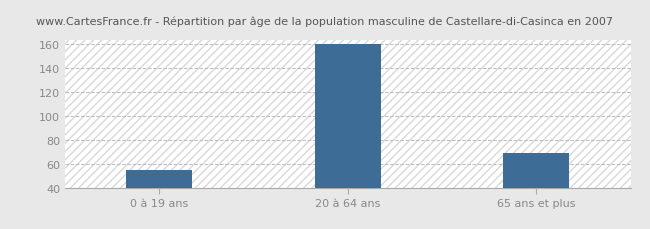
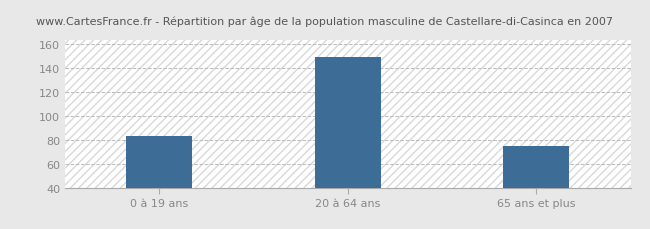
0 à 19 ans: 55 -> 83
20 à 64 ans: 160 -> 149
65 ans et plus: 69 -> 75
